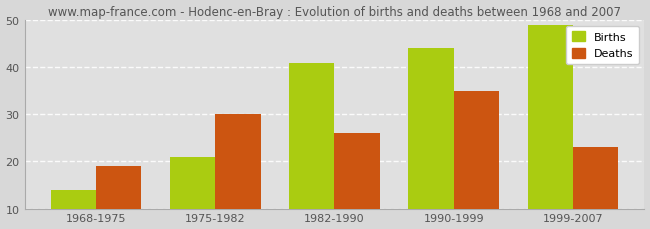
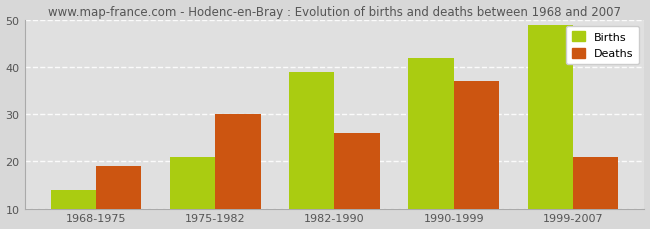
Births/1982-1990: 41 -> 39
Births/1990-1999: 44 -> 42
Deaths/1990-1999: 35 -> 37
Deaths/1999-2007: 23 -> 21
